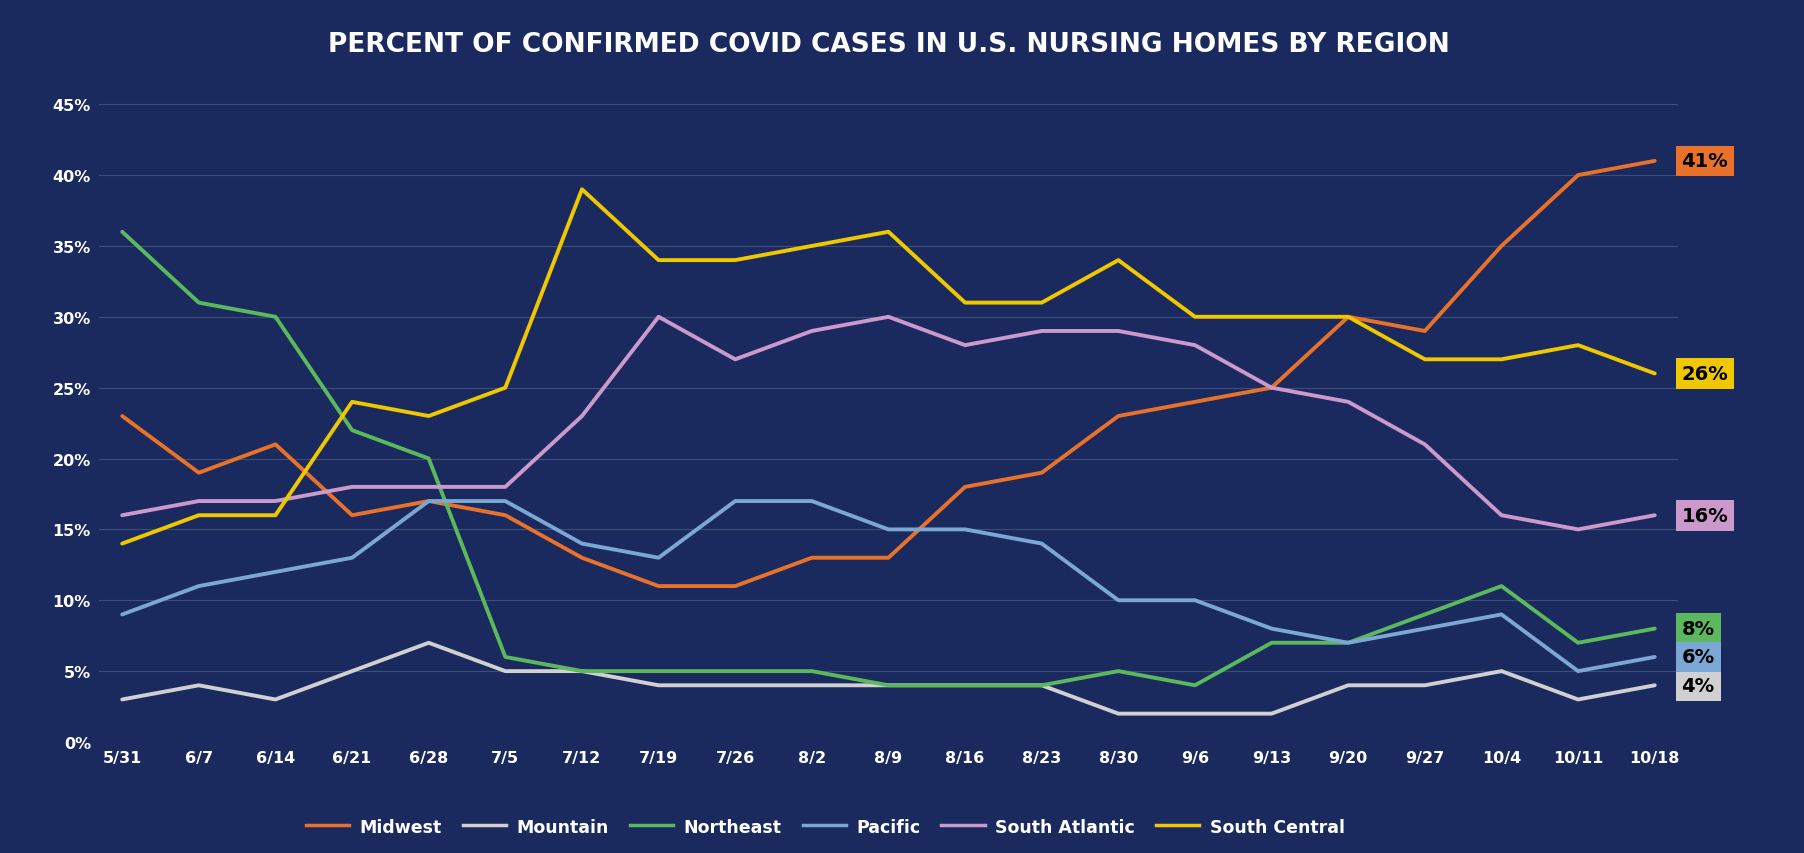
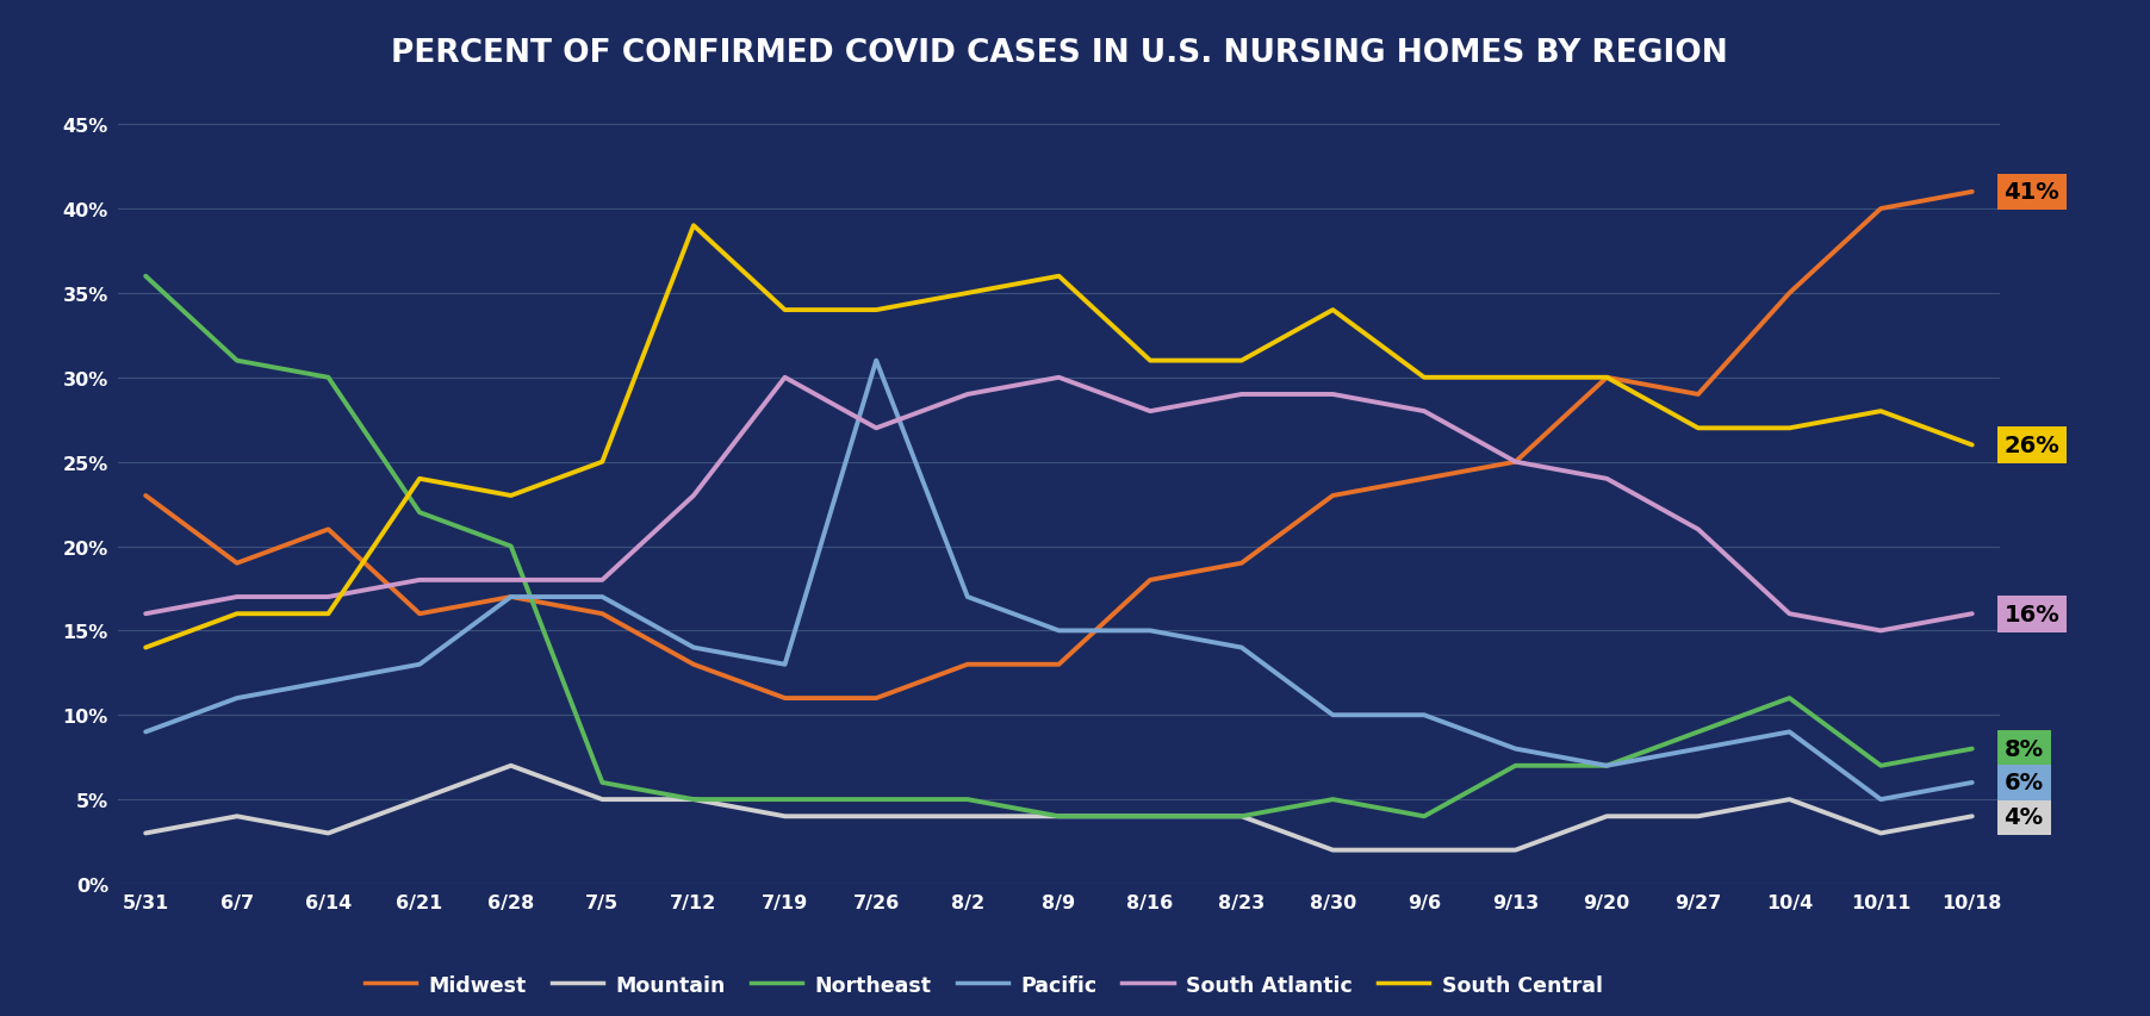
Pacific/7/26: 17% -> 31%
